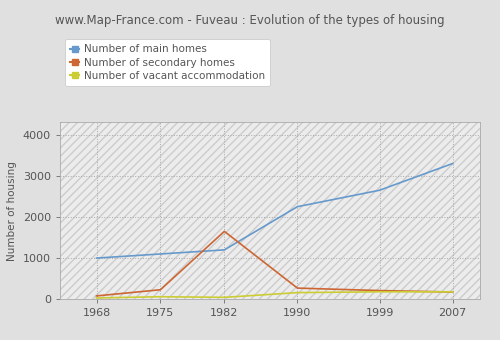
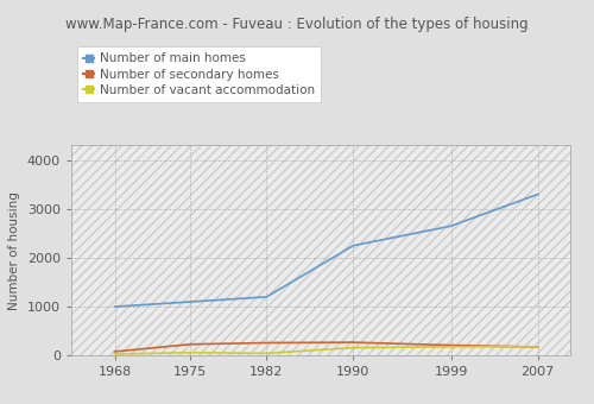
Number of secondary homes/1982: 1650 -> 260
